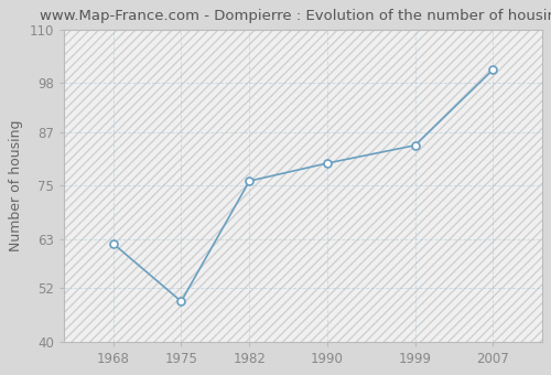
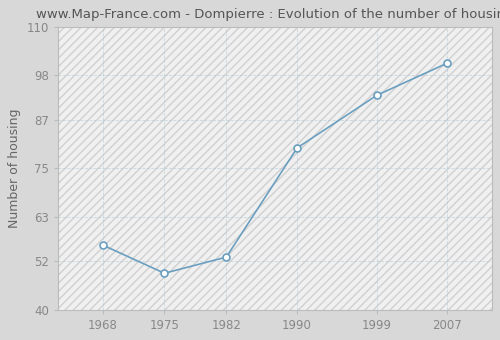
1968: 62 -> 56
1982: 76 -> 53
1999: 84 -> 93
